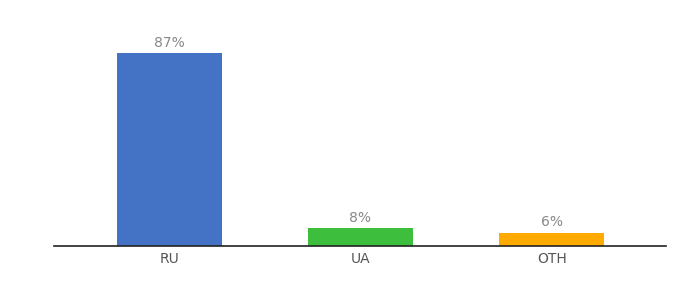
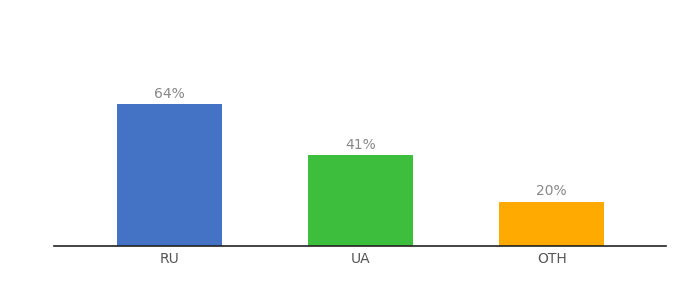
RU: 87% -> 64%
UA: 8% -> 41%
OTH: 6% -> 20%
